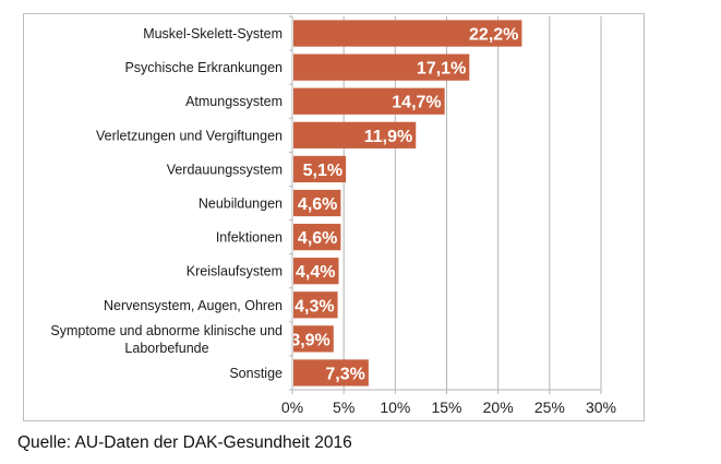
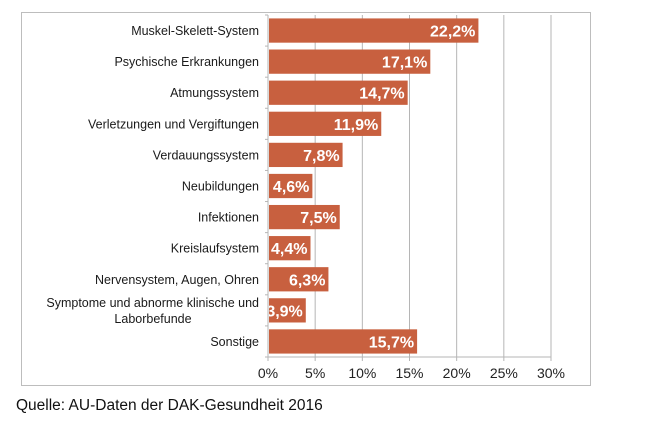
Verdauungssystem: 5,1% -> 7,8%
Infektionen: 4,6% -> 7,5%
Nervensystem, Augen, Ohren: 4,3% -> 6,3%
Sonstige: 7,3% -> 15,7%
